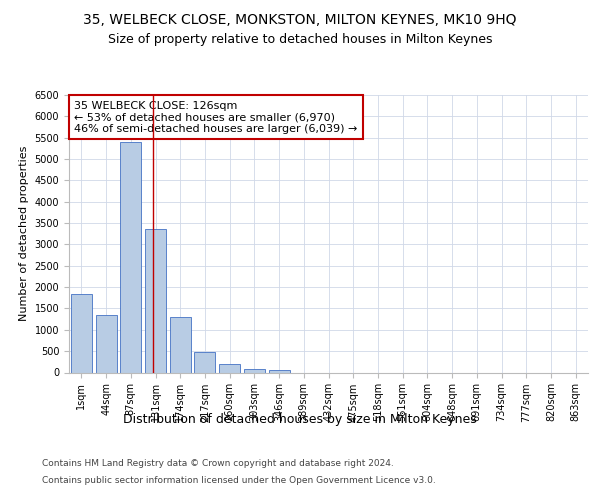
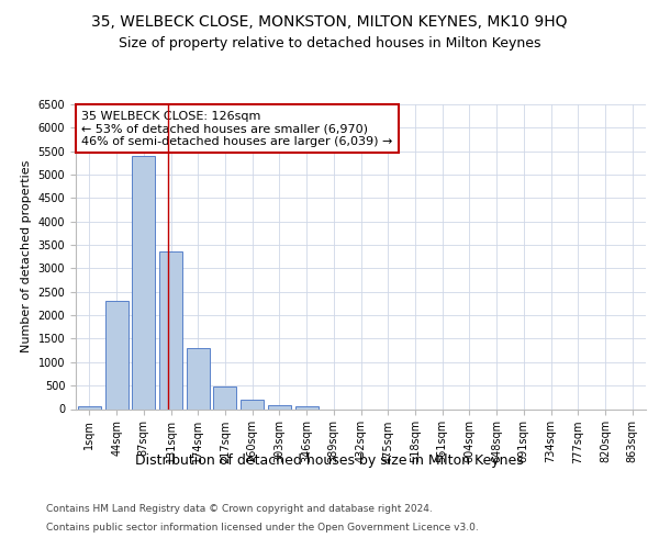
1sqm: 1850 -> 70
44sqm: 1350 -> 2300
